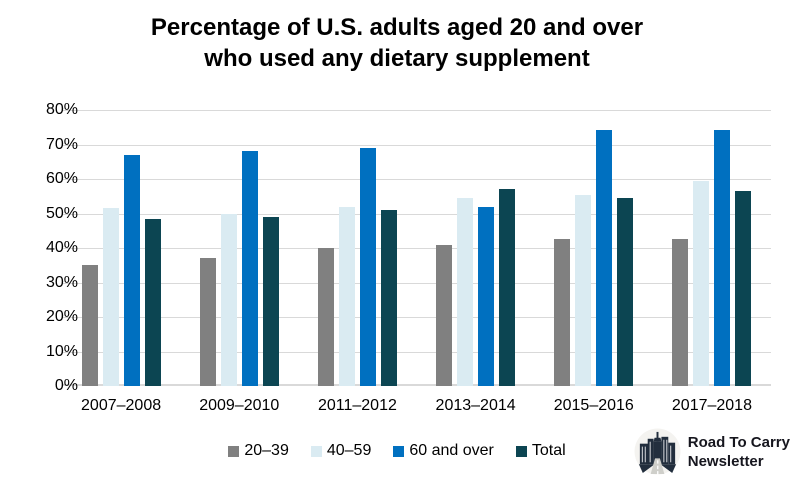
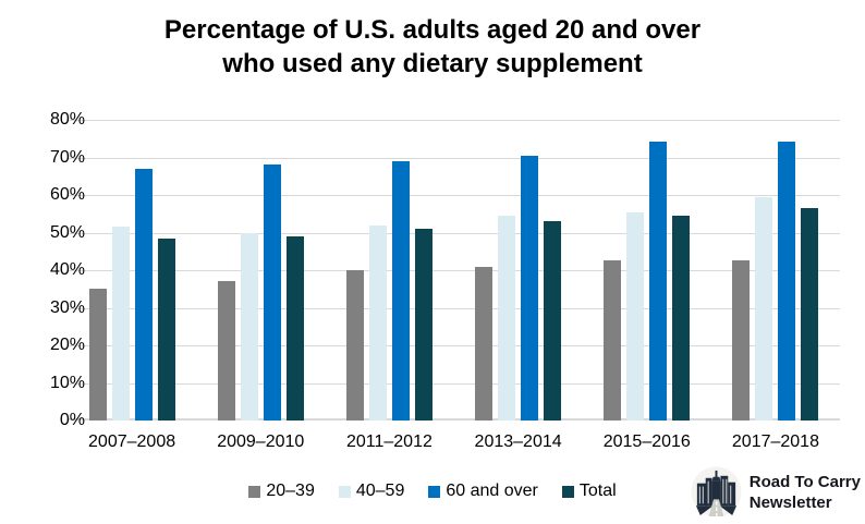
60 and over/2013–2014: 52% -> 70%
Total/2013–2014: 57% -> 53%
